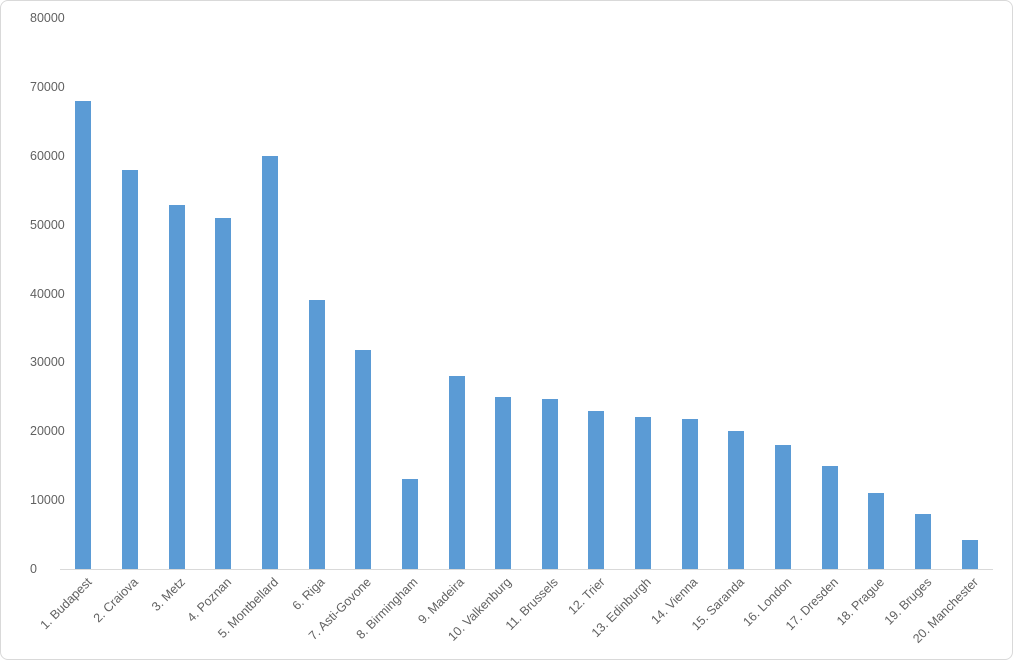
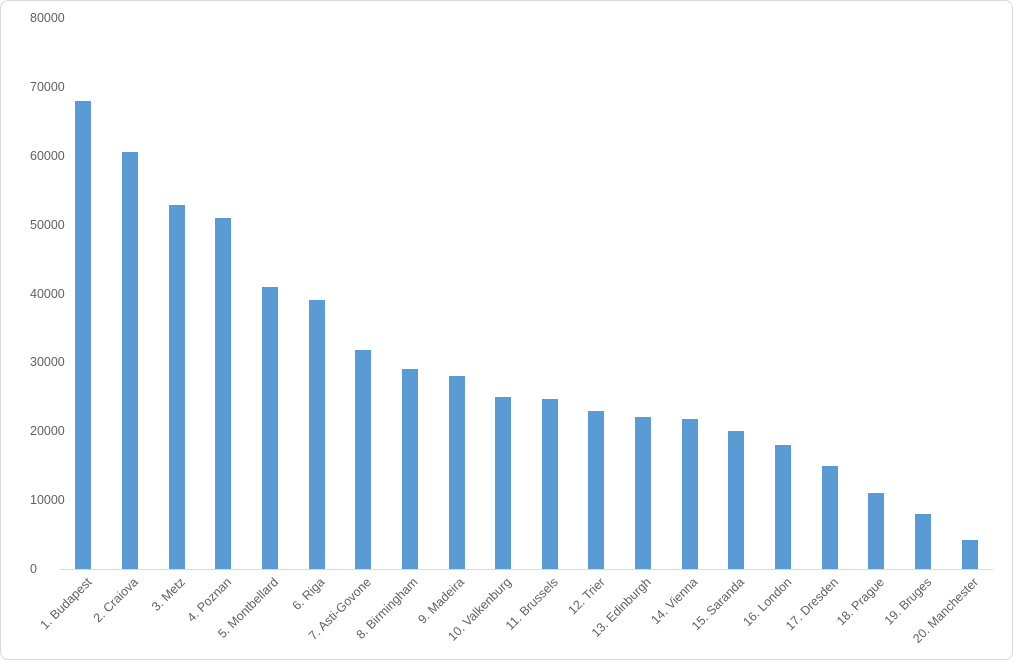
2. Craiova: 58000 -> 60000
5. Montbellard: 60000 -> 41000
8. Birmingham: 13000 -> 29000
